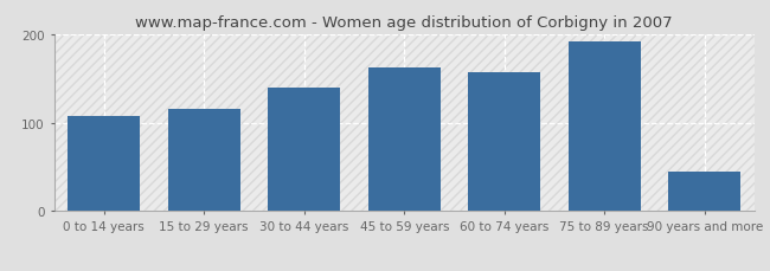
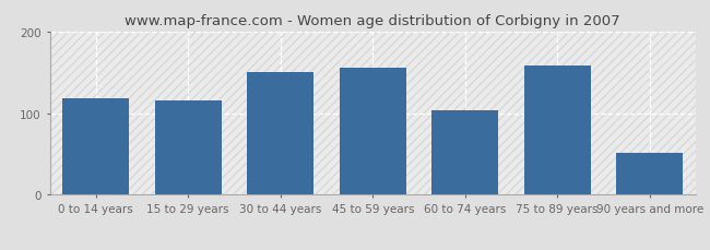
0 to 14 years: 108 -> 118
30 to 44 years: 140 -> 150
45 to 59 years: 163 -> 156
60 to 74 years: 157 -> 104
75 to 89 years: 192 -> 158
90 years and more: 45 -> 52
